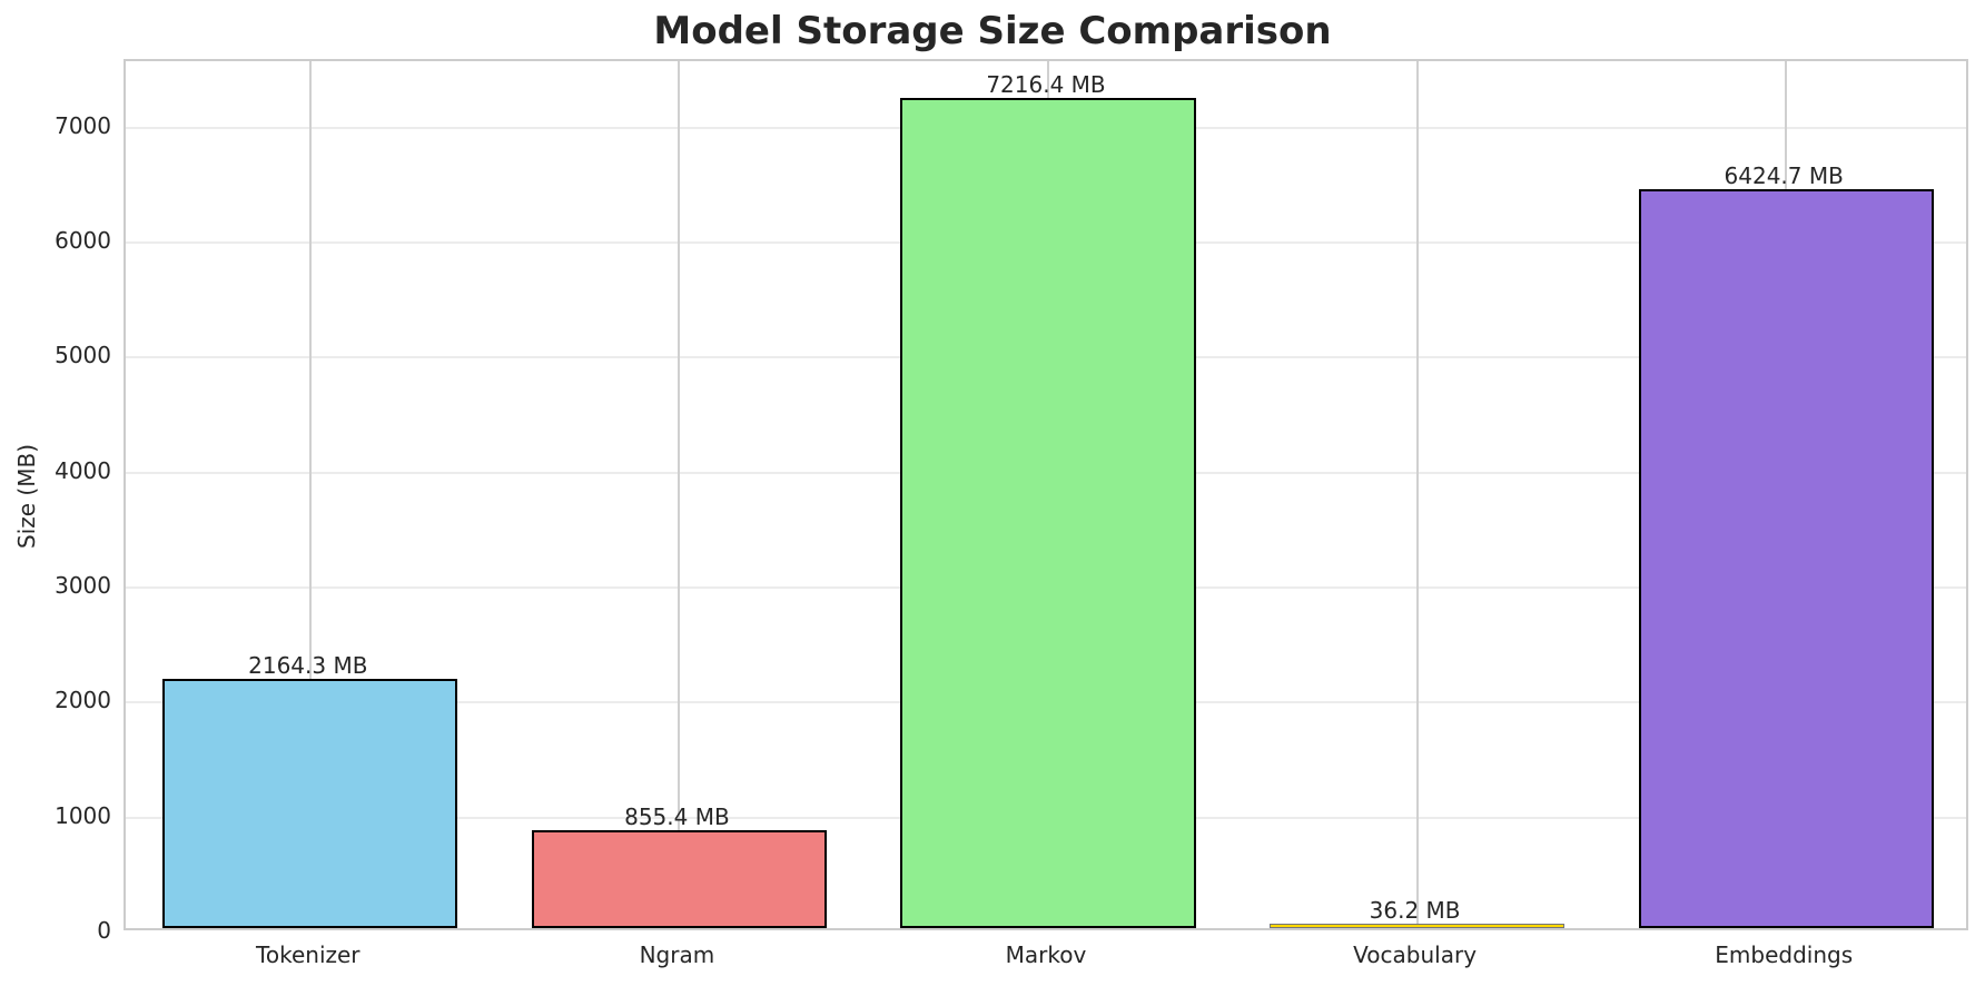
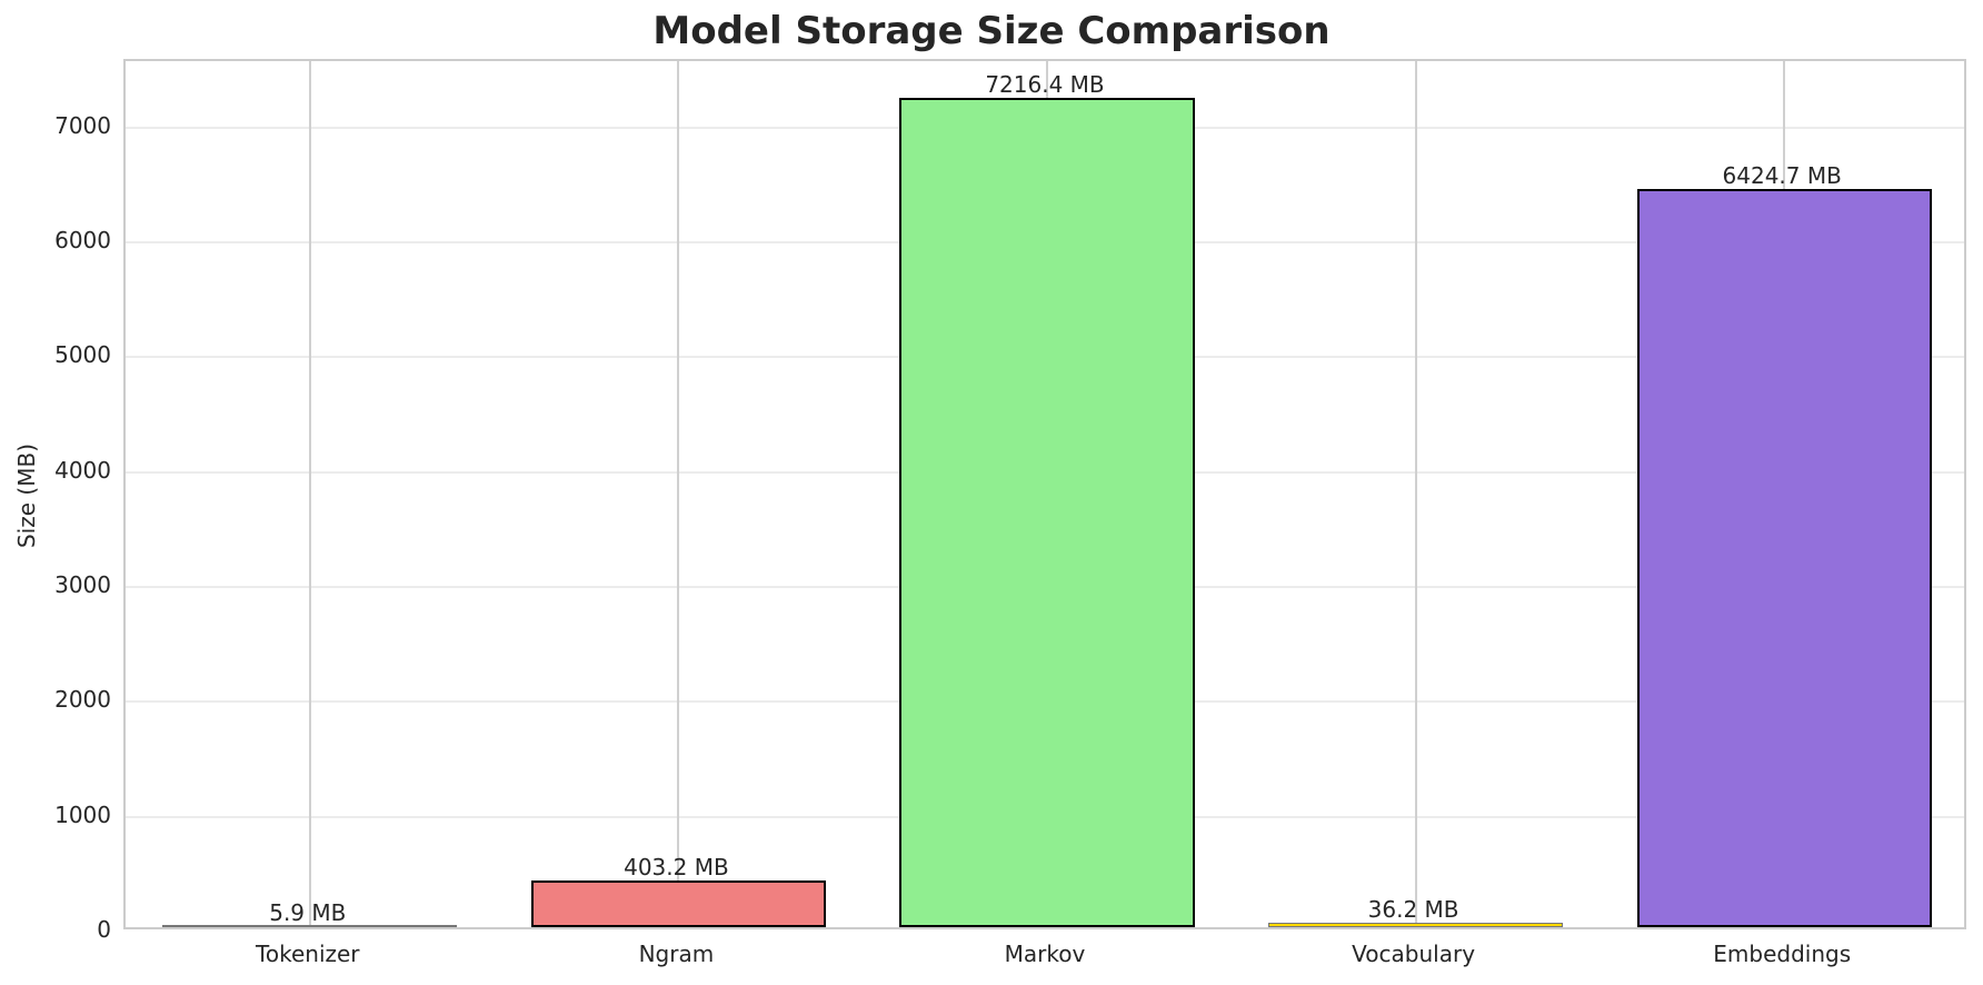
Tokenizer: 2164.3 -> 5.9
Ngram: 855.4 -> 403.2
